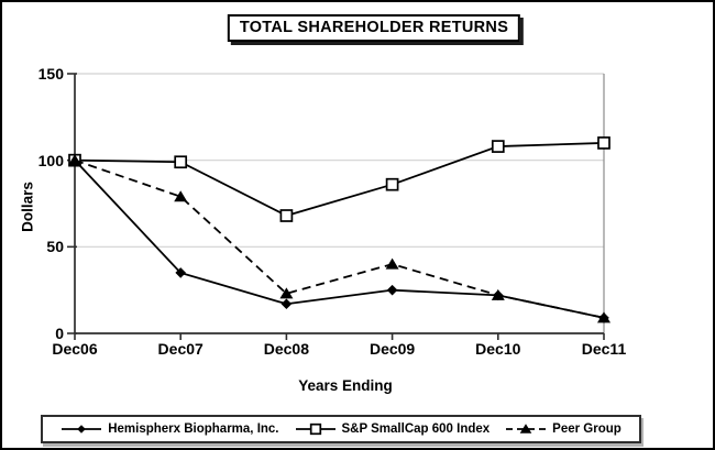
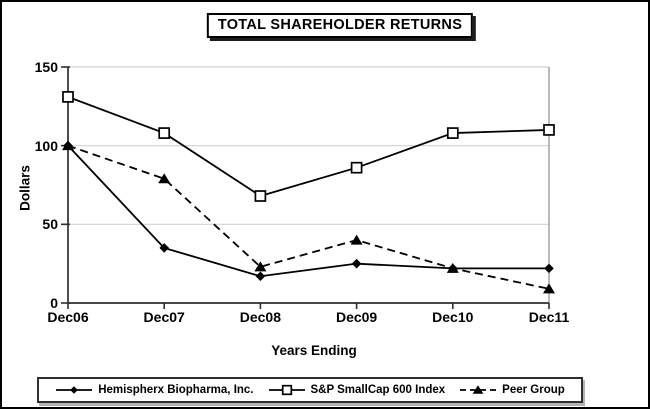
S&P SmallCap 600 Index/Dec06: 100 -> 131
S&P SmallCap 600 Index/Dec07: 99 -> 108
Hemispherx Biopharma, Inc./Dec11: 9 -> 22
